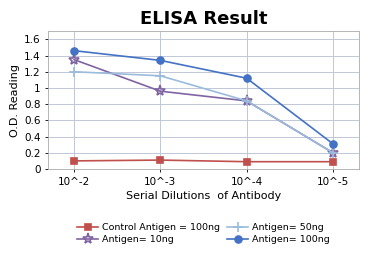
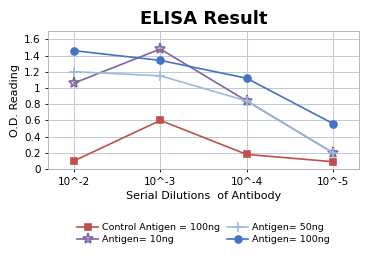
Antigen= 10ng/10^-2: 1.35 -> 1.06
Control Antigen = 100ng/10^-3: 0.11 -> 0.60
Antigen= 10ng/10^-3: 0.96 -> 1.48
Control Antigen = 100ng/10^-4: 0.09 -> 0.18
Antigen= 100ng/10^-5: 0.31 -> 0.56
